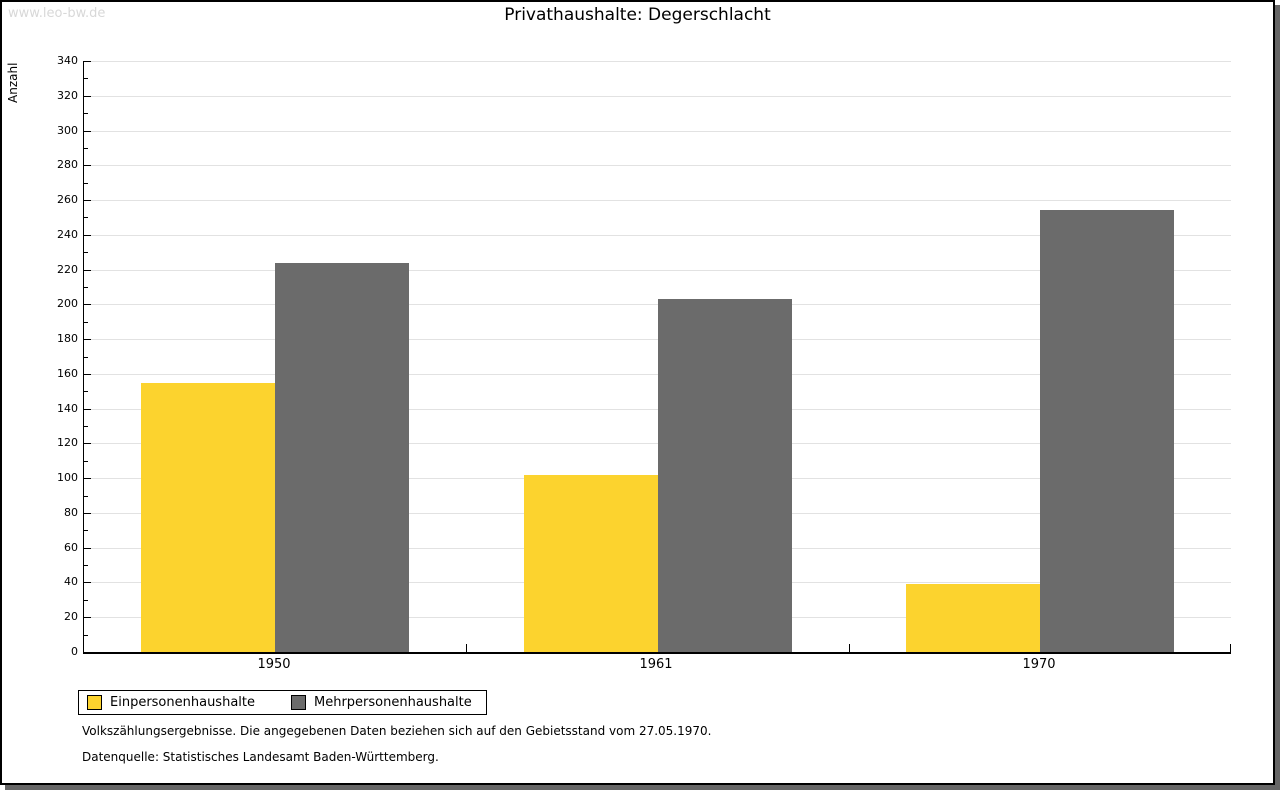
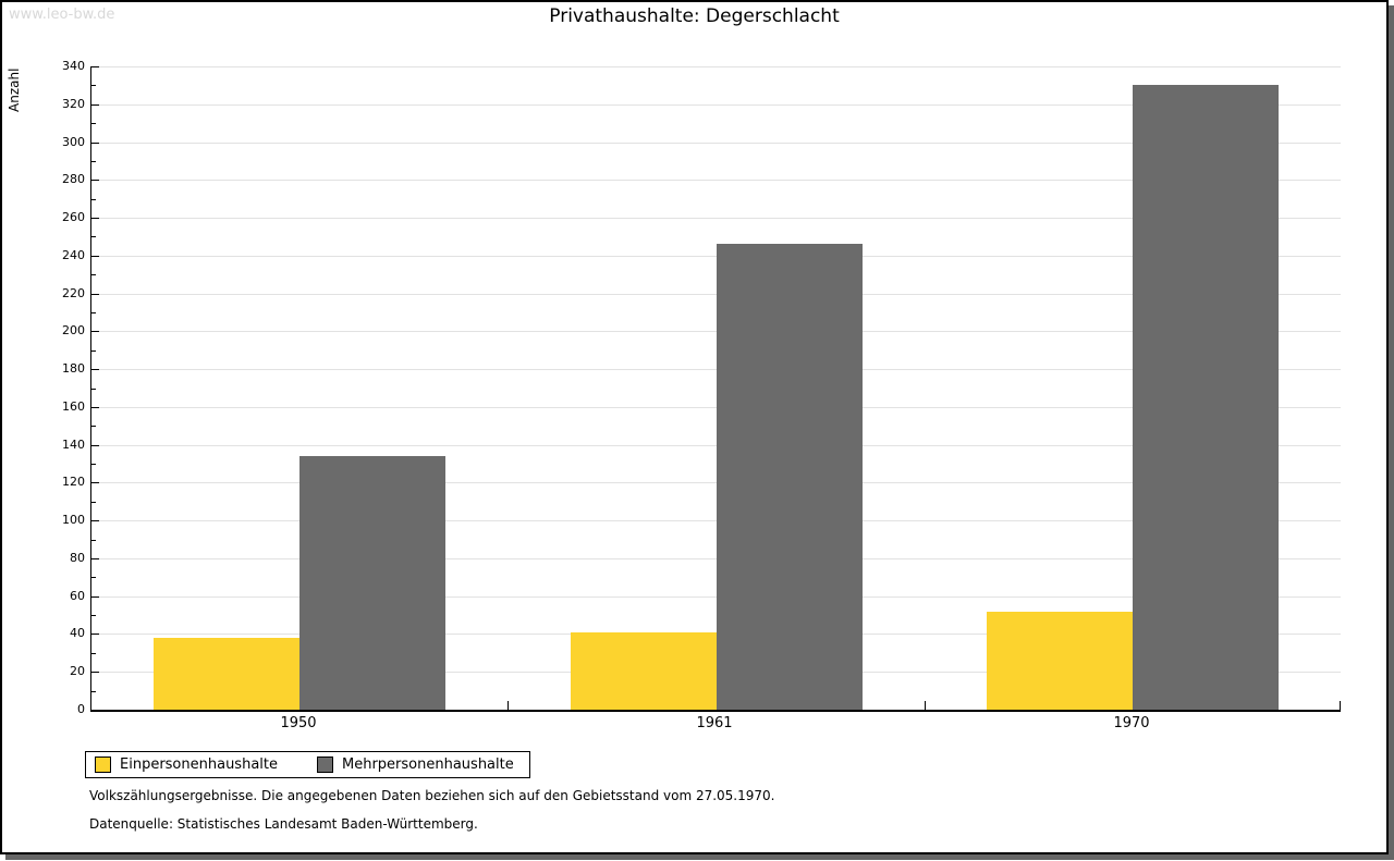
Einpersonenhaushalte/1950: 155 -> 38
Mehrpersonenhaushalte/1950: 224 -> 134
Einpersonenhaushalte/1961: 102 -> 41
Mehrpersonenhaushalte/1961: 203 -> 246
Einpersonenhaushalte/1970: 39 -> 52
Mehrpersonenhaushalte/1970: 254 -> 330
